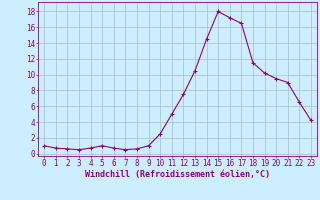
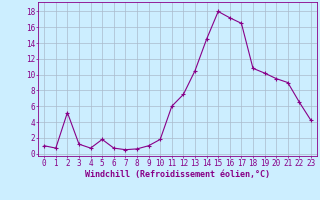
2: 0.6 -> 5.2
3: 0.5 -> 1.2
5: 1.0 -> 1.8
10: 2.5 -> 1.8
11: 5.0 -> 6.0
18: 11.5 -> 10.8
